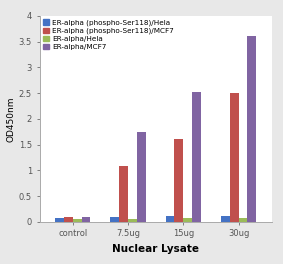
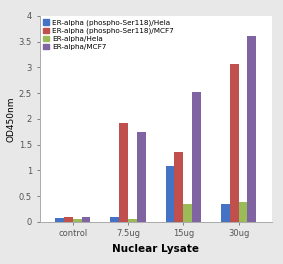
ER-alpha (phospho-Ser118)/MCF7/7.5ug: 1.08 -> 1.92
ER-alpha (phospho-Ser118)/Hela/15ug: 0.12 -> 1.08
ER-alpha (phospho-Ser118)/MCF7/15ug: 1.60 -> 1.36
ER-alpha/Hela/15ug: 0.08 -> 0.34
ER-alpha (phospho-Ser118)/Hela/30ug: 0.11 -> 0.34
ER-alpha (phospho-Ser118)/MCF7/30ug: 2.50 -> 3.06
ER-alpha/Hela/30ug: 0.08 -> 0.38
